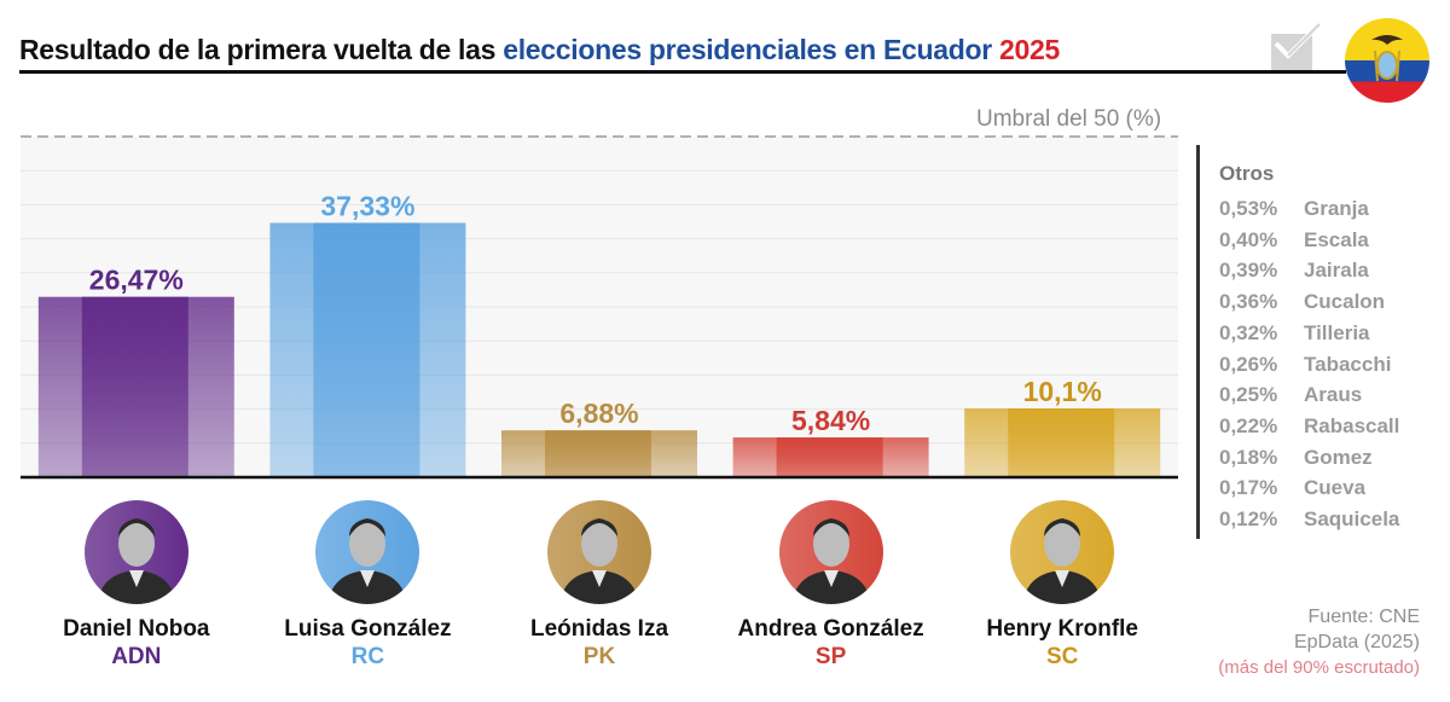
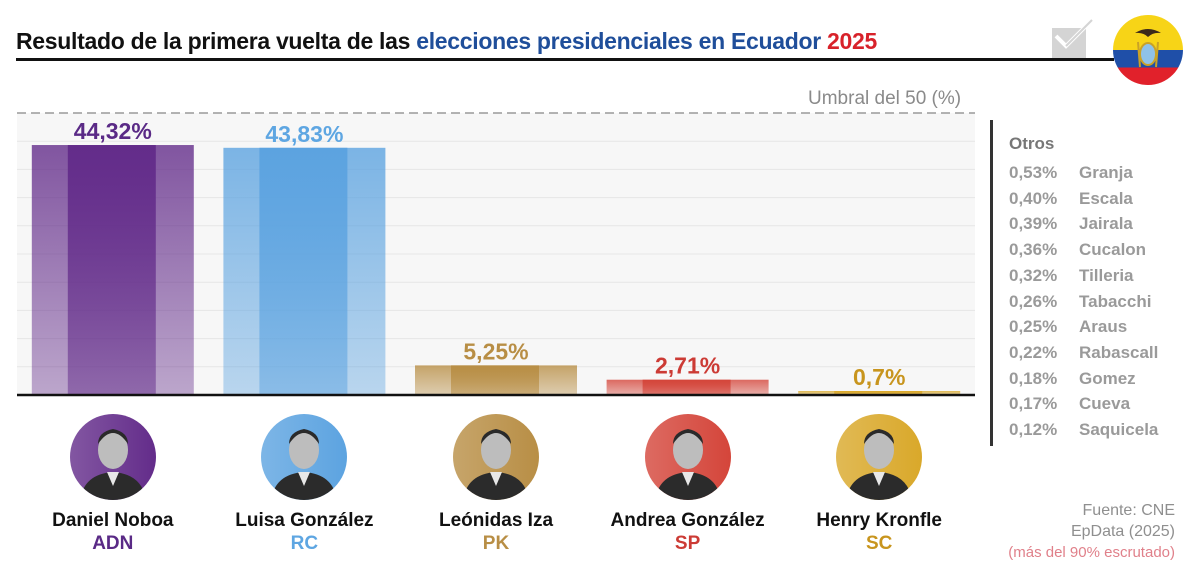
Daniel Noboa: 26,47% -> 44,32%
Luisa González: 37,33% -> 43,83%
Leónidas Iza: 6,88% -> 5,25%
Andrea González: 5,84% -> 2,71%
Henry Kronfle: 10,1% -> 0,7%
